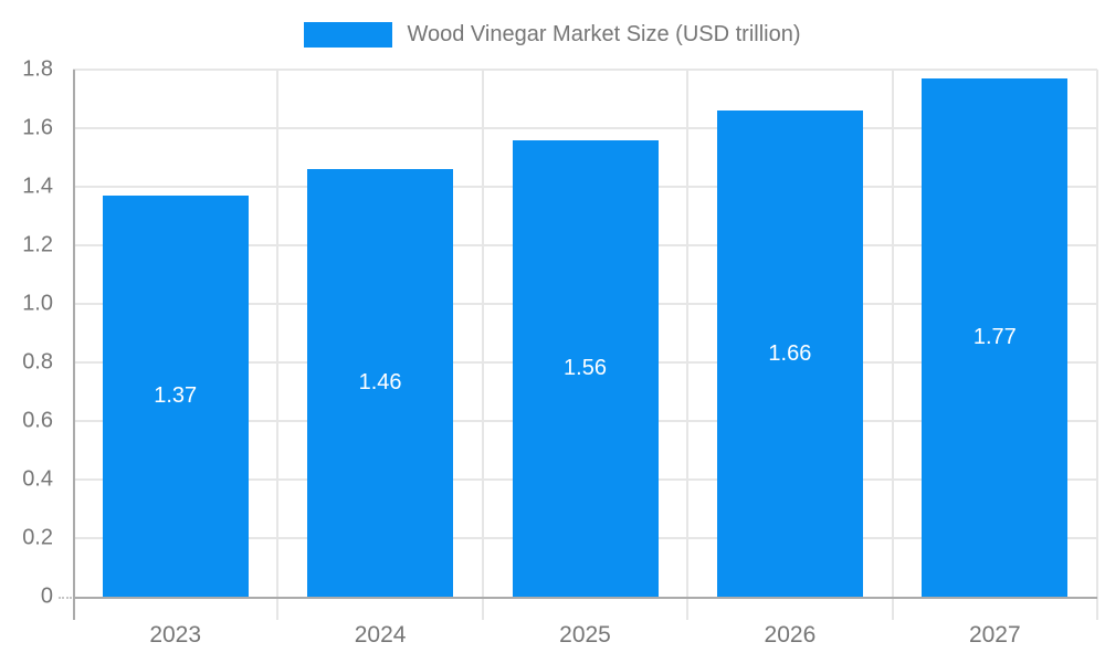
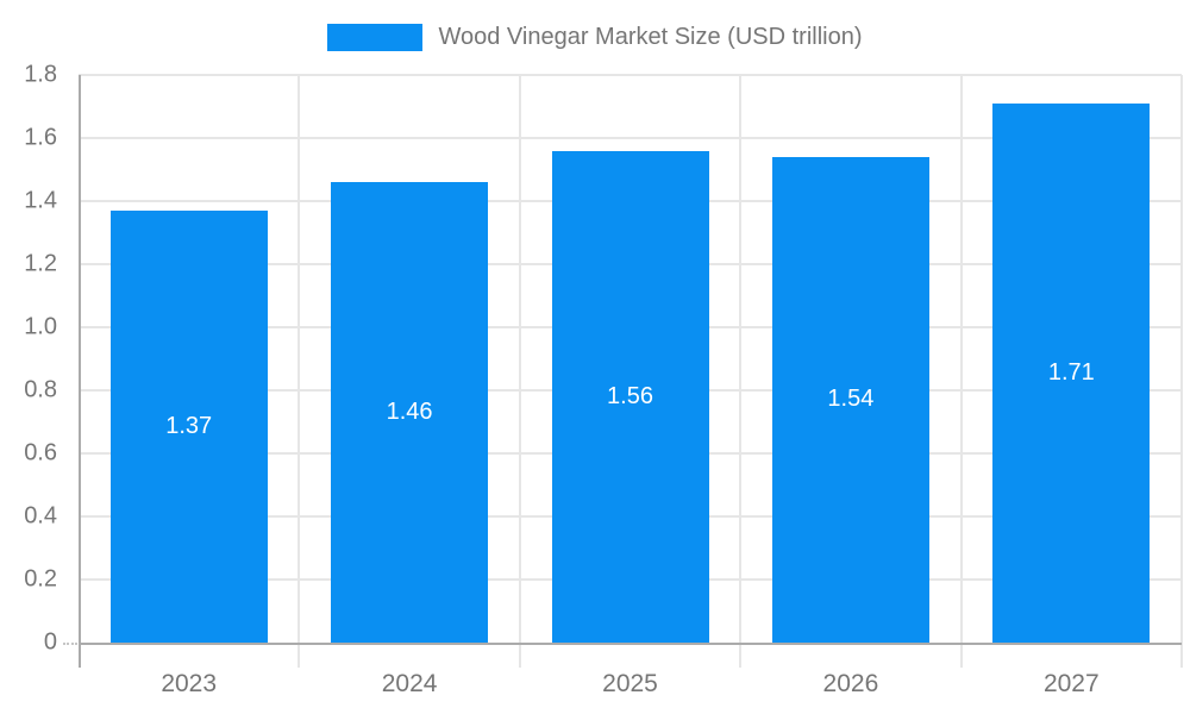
2026: 1.66 -> 1.54
2027: 1.77 -> 1.71
